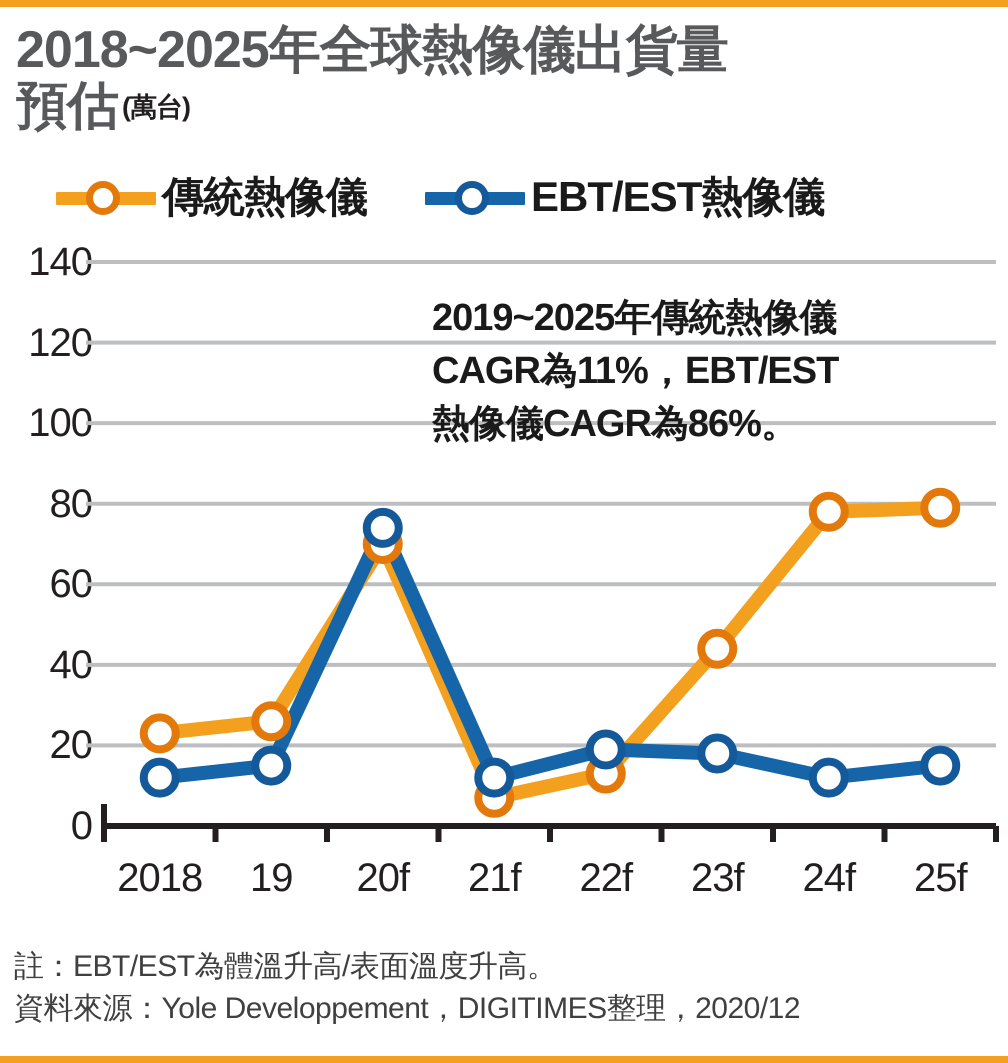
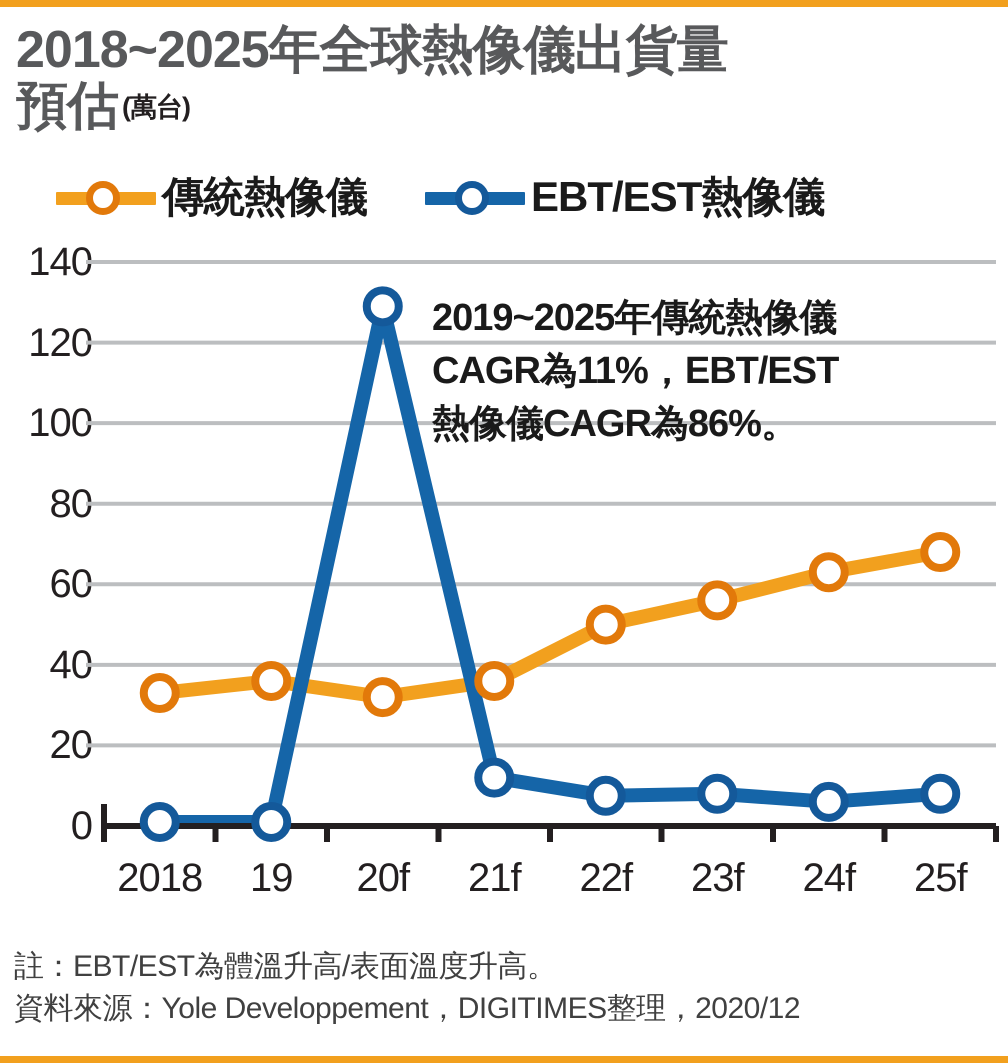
傳統熱像儀/2018: 23 -> 33
EBT/EST熱像儀/2018: 12 -> 1
傳統熱像儀/19: 26 -> 36
EBT/EST熱像儀/19: 15 -> 1
傳統熱像儀/20f: 70 -> 32
EBT/EST熱像儀/20f: 74 -> 129
傳統熱像儀/21f: 7 -> 36
傳統熱像儀/22f: 13 -> 50
EBT/EST熱像儀/22f: 19 -> 8
傳統熱像儀/23f: 44 -> 56
EBT/EST熱像儀/23f: 18 -> 8
傳統熱像儀/24f: 78 -> 63
EBT/EST熱像儀/24f: 12 -> 6
傳統熱像儀/25f: 79 -> 68
EBT/EST熱像儀/25f: 15 -> 8
